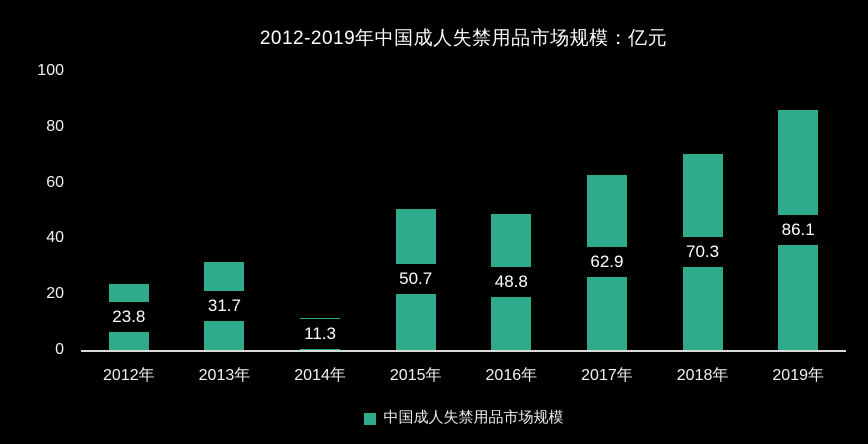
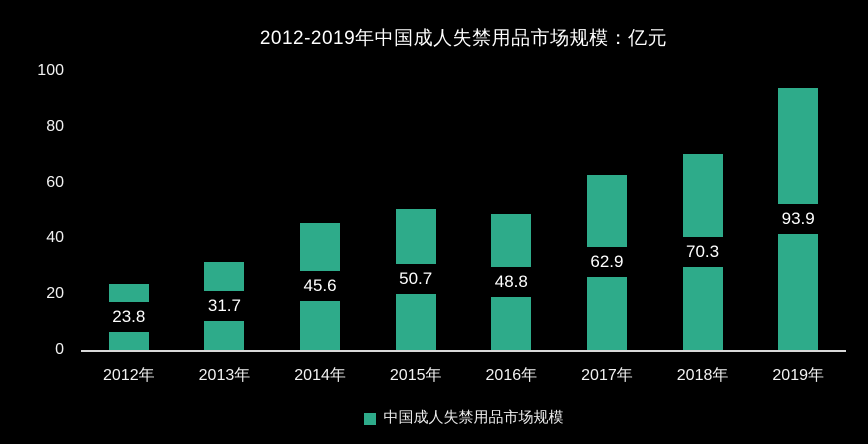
2014年: 11.3 -> 45.6
2019年: 86.1 -> 93.9
